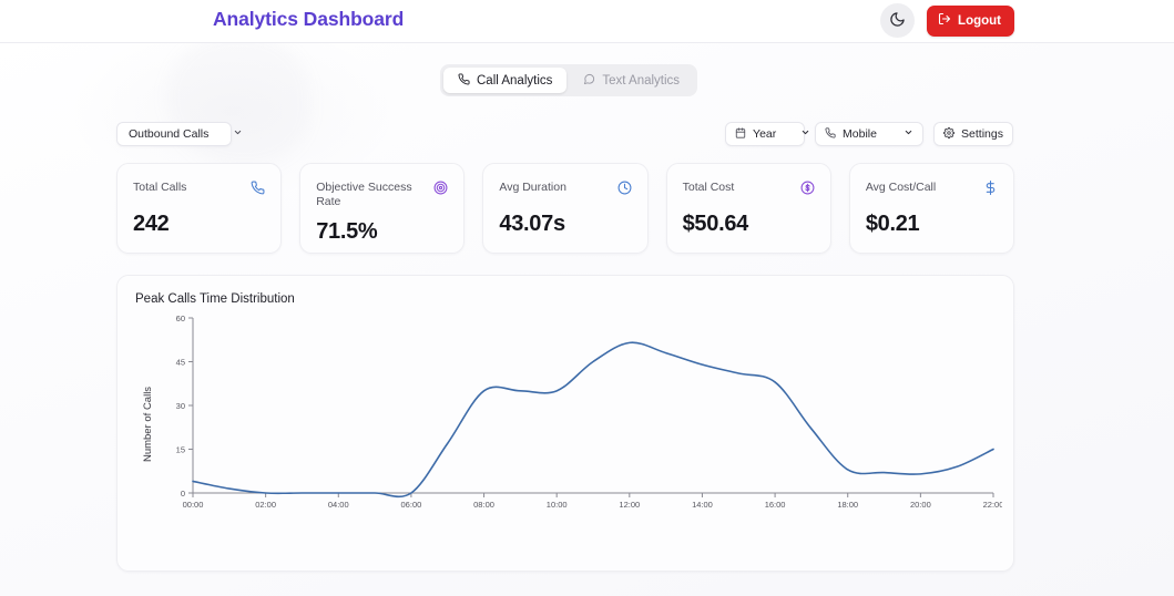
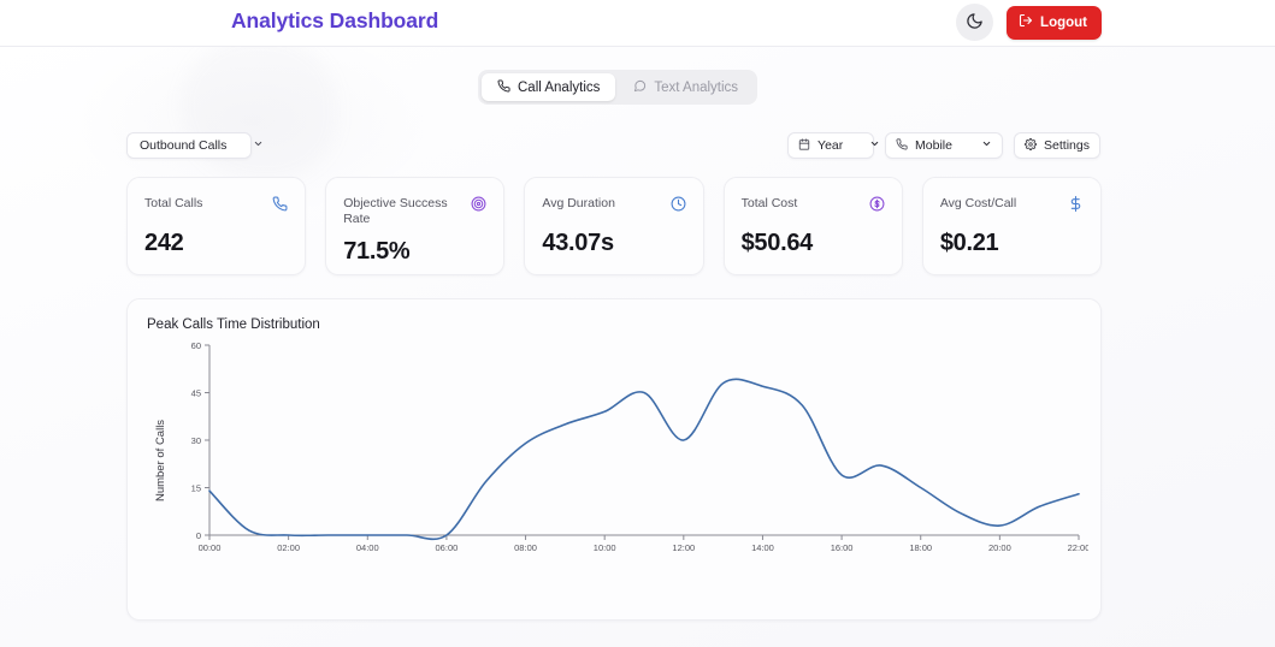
00:00: 4 -> 14
08:00: 35 -> 29
10:00: 35 -> 39
12:00: 52 -> 30
14:00: 44 -> 47
16:00: 38 -> 19
18:00: 8 -> 15
20:00: 6 -> 3
22:00: 15 -> 13
